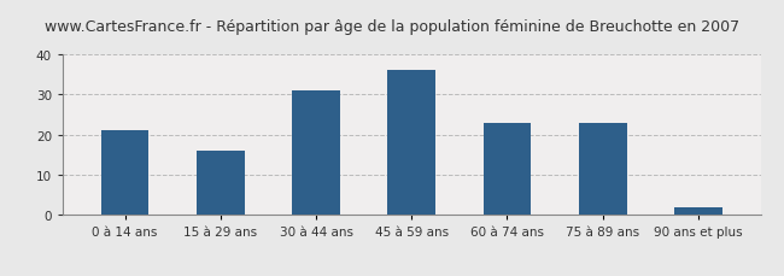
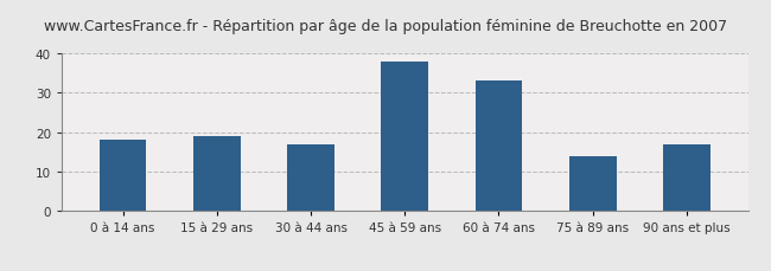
0 à 14 ans: 21 -> 18
15 à 29 ans: 16 -> 19
30 à 44 ans: 31 -> 17
45 à 59 ans: 36 -> 38
60 à 74 ans: 23 -> 33
75 à 89 ans: 23 -> 14
90 ans et plus: 2 -> 17
